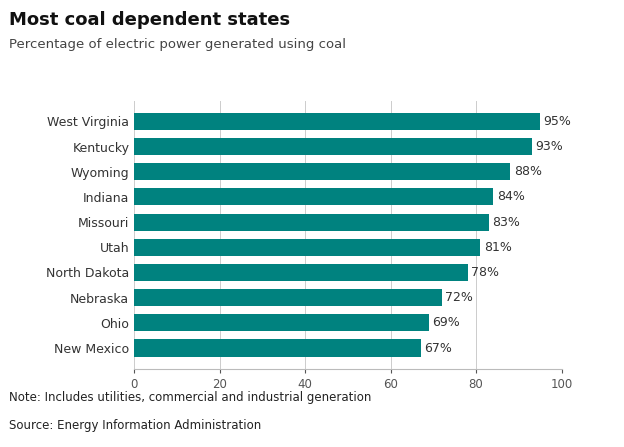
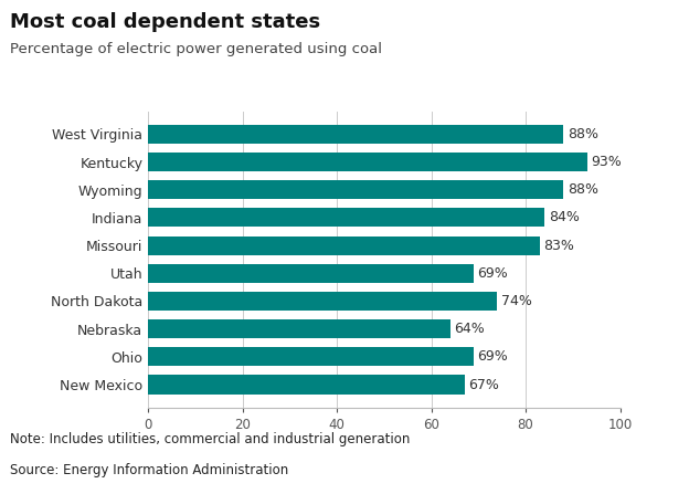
West Virginia: 95% -> 88%
Utah: 81% -> 69%
North Dakota: 78% -> 74%
Nebraska: 72% -> 64%
